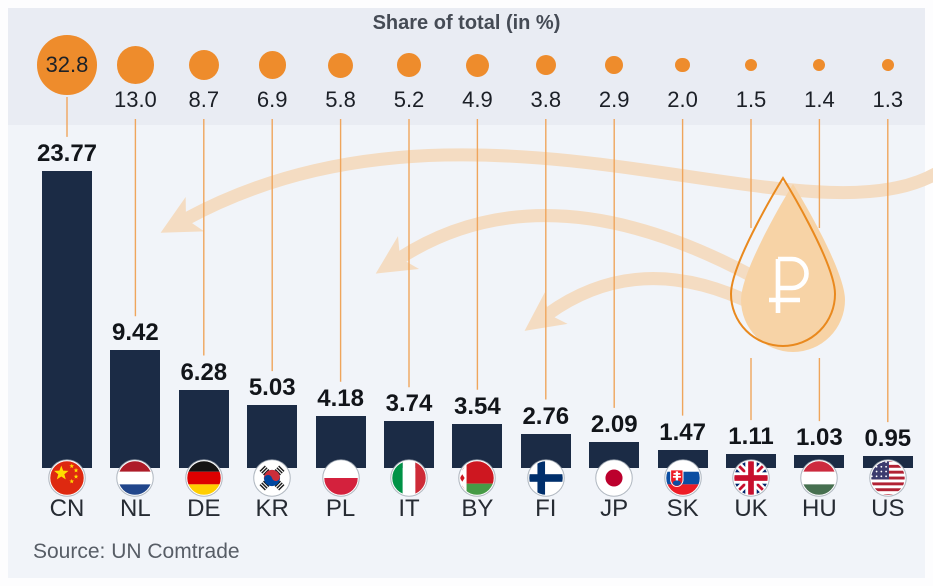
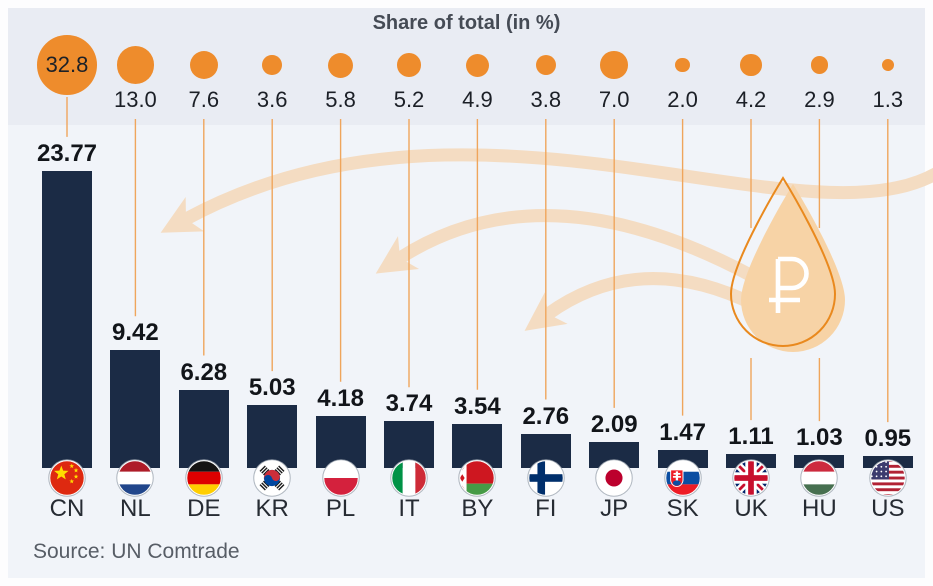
Share of total (in %)/DE: 8.7 -> 7.6
Share of total (in %)/KR: 6.9 -> 3.6
Share of total (in %)/JP: 2.9 -> 7.0
Share of total (in %)/UK: 1.5 -> 4.2
Share of total (in %)/HU: 1.4 -> 2.9
